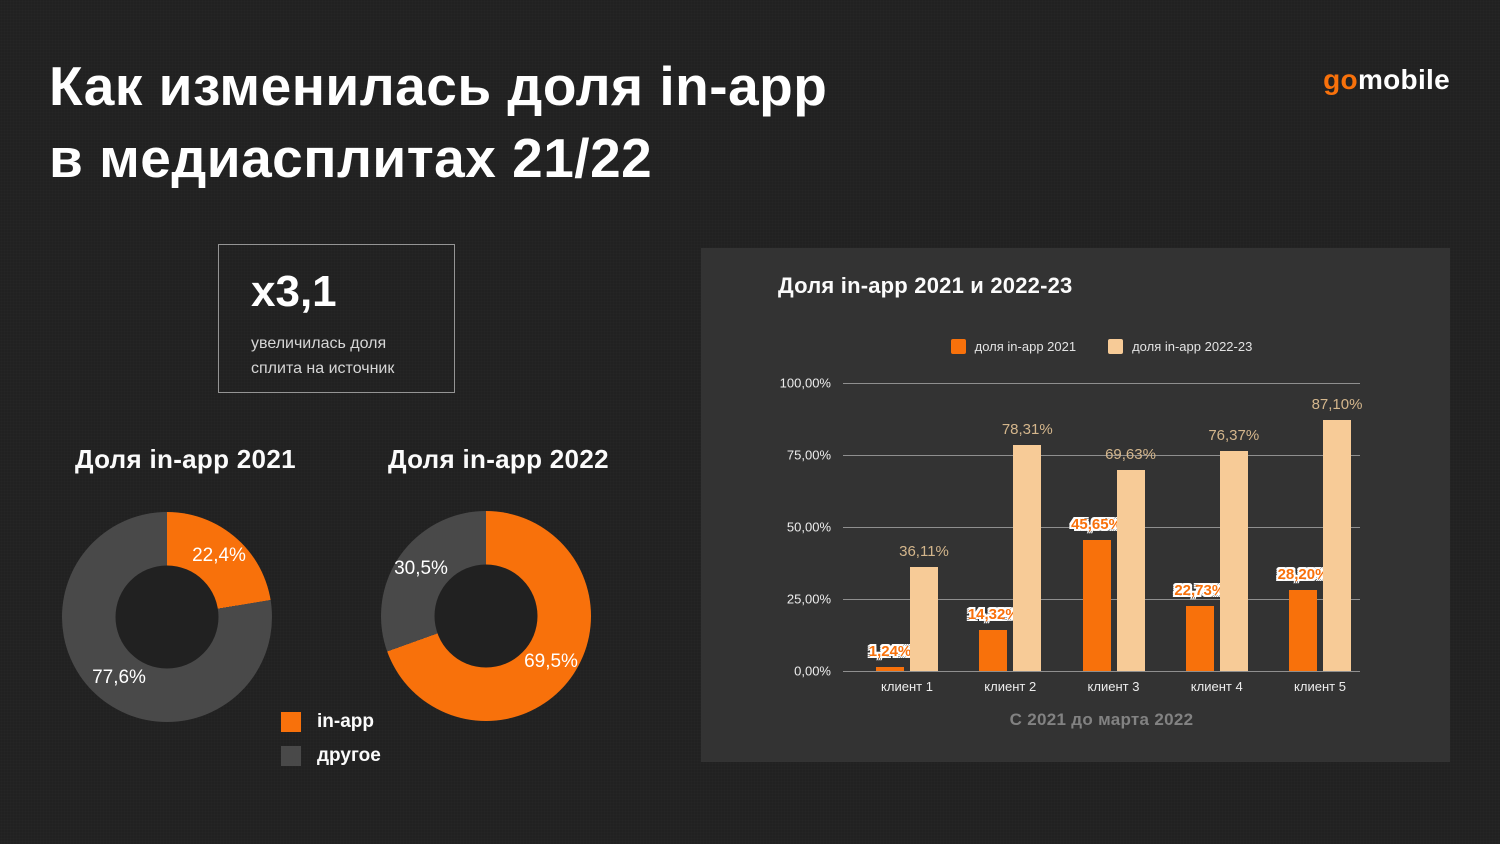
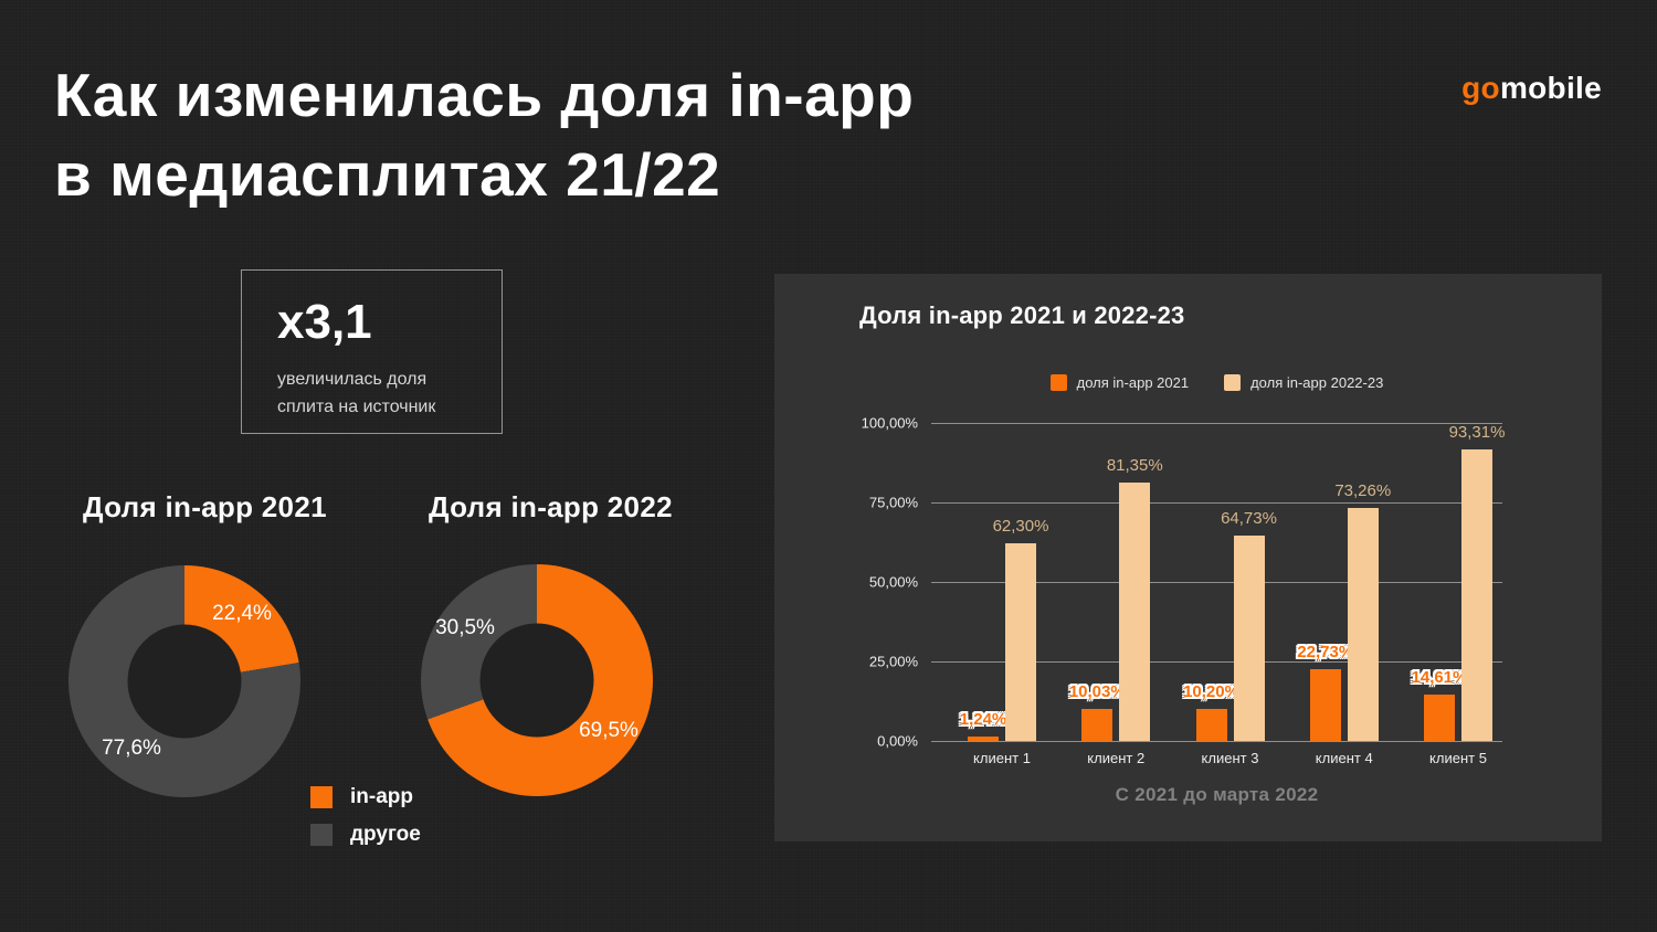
Доля in-app 2021 и 2022-23/доля in-app 2022-23/клиент 1: 36,11% -> 62,30%
Доля in-app 2021 и 2022-23/доля in-app 2021/клиент 2: 14,32% -> 10,03%
Доля in-app 2021 и 2022-23/доля in-app 2022-23/клиент 2: 78,31% -> 81,35%
Доля in-app 2021 и 2022-23/доля in-app 2021/клиент 3: 45,65% -> 10,20%
Доля in-app 2021 и 2022-23/доля in-app 2022-23/клиент 3: 69,63% -> 64,73%
Доля in-app 2021 и 2022-23/доля in-app 2022-23/клиент 4: 76,37% -> 73,26%
Доля in-app 2021 и 2022-23/доля in-app 2021/клиент 5: 28,20% -> 14,61%
Доля in-app 2021 и 2022-23/доля in-app 2022-23/клиент 5: 87,10% -> 93,31%
